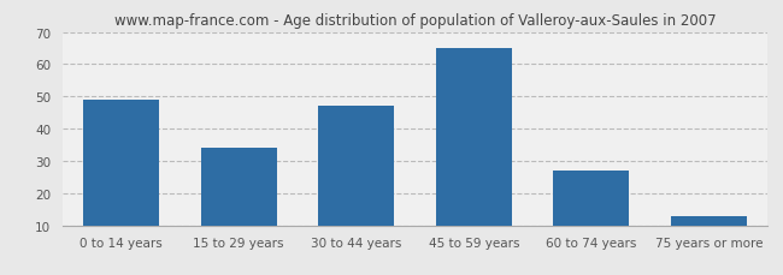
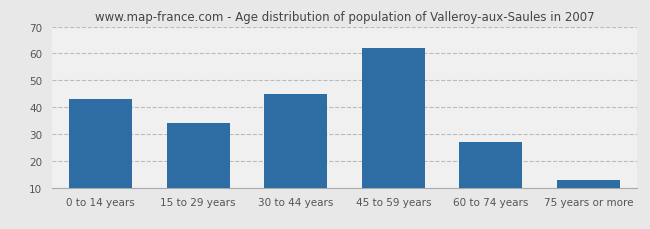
0 to 14 years: 49 -> 43
30 to 44 years: 47 -> 45
45 to 59 years: 65 -> 62
